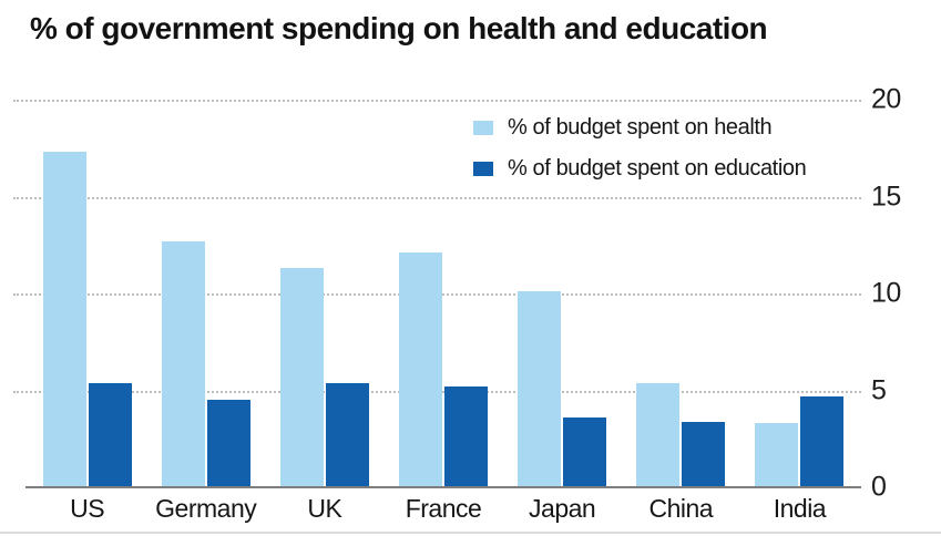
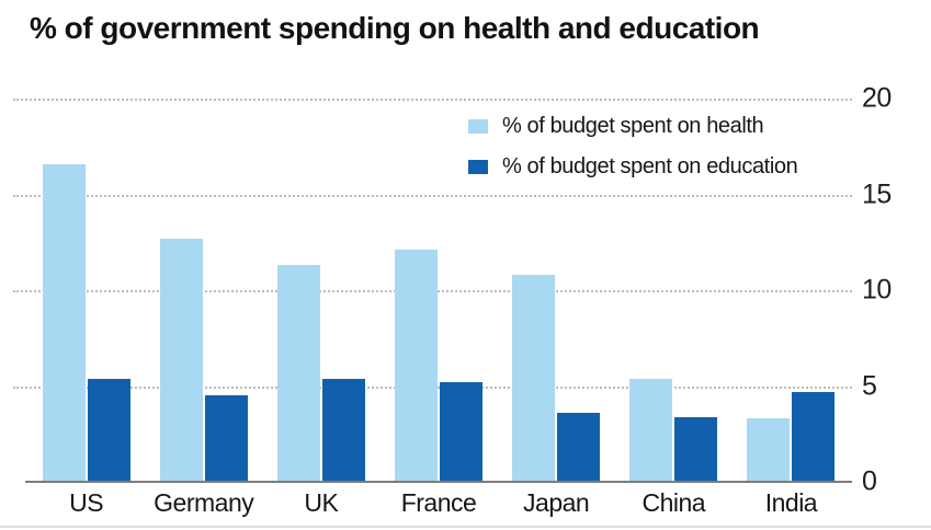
% of budget spent on health/US: 17.3 -> 16.6
% of budget spent on health/Japan: 10.1 -> 10.8
